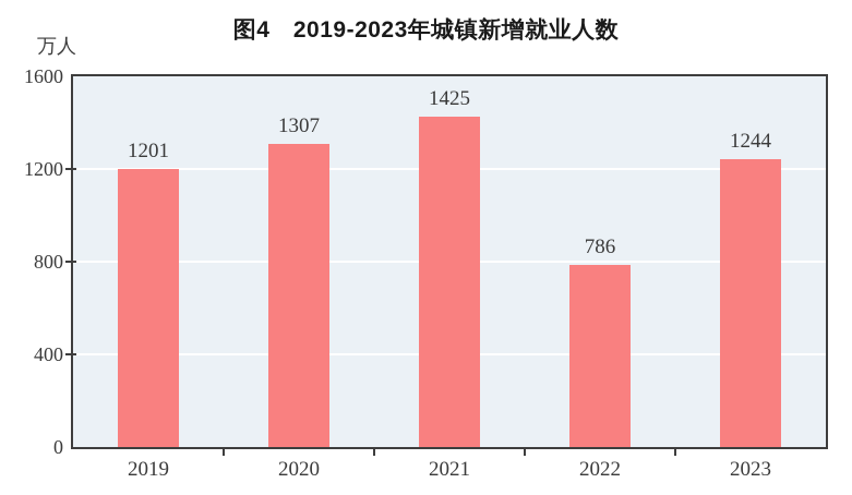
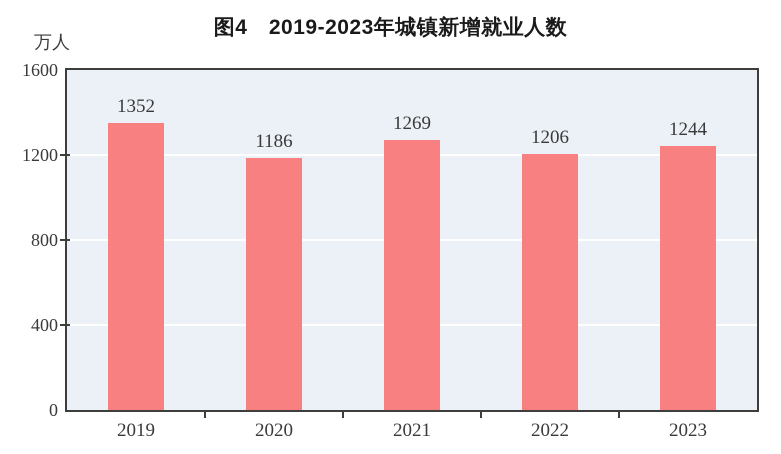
2019: 1201 -> 1352
2020: 1307 -> 1186
2021: 1425 -> 1269
2022: 786 -> 1206
